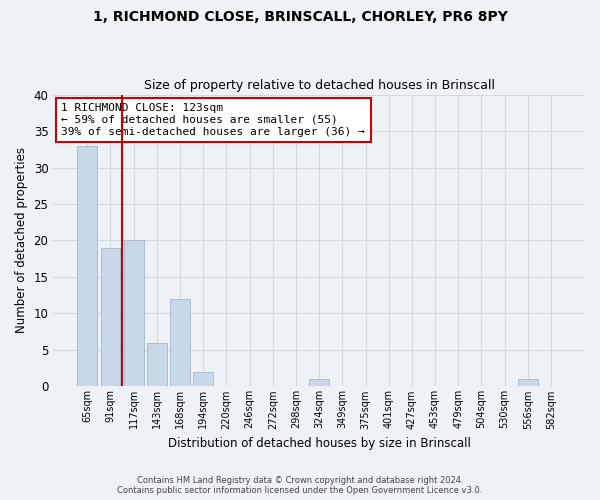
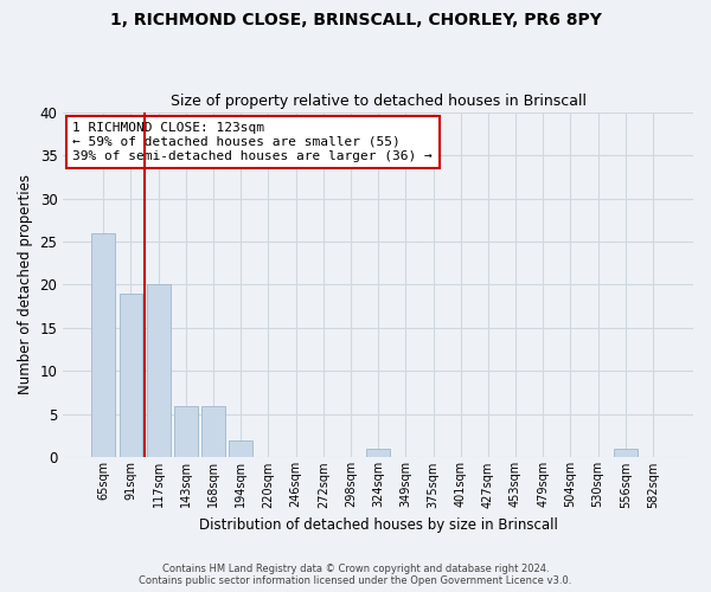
65sqm: 33 -> 26
168sqm: 12 -> 6
